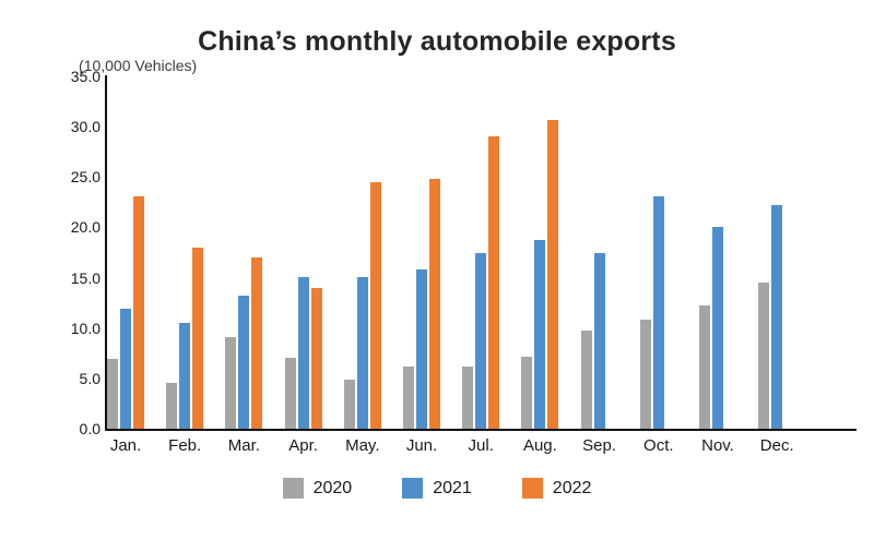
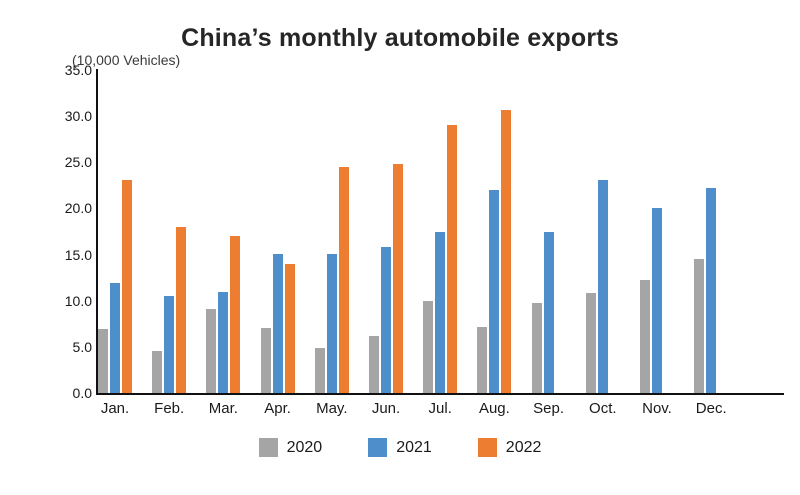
2021/Mar.: 13 -> 11
2020/Jul.: 6 -> 10
2021/Aug.: 19 -> 22
